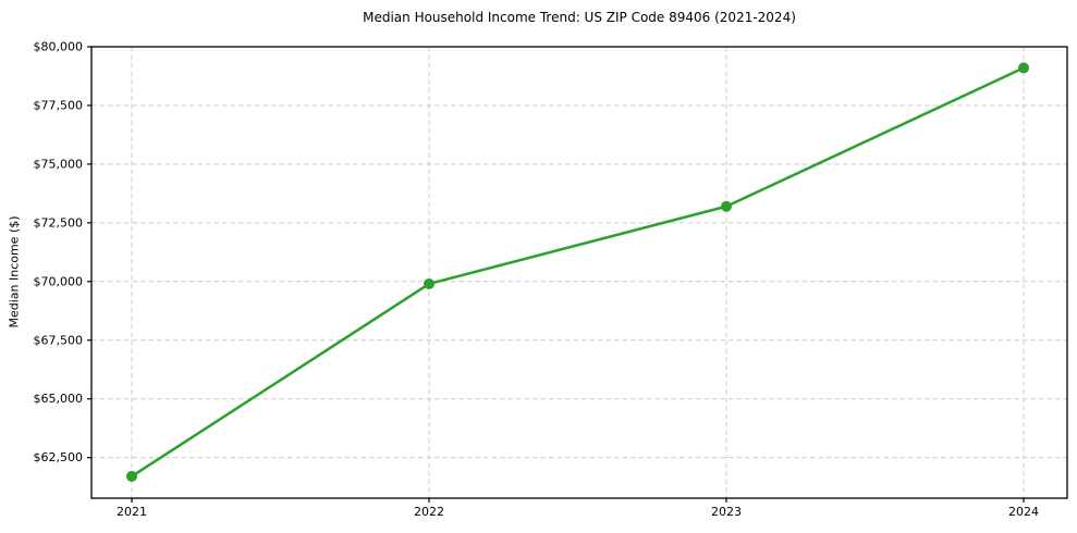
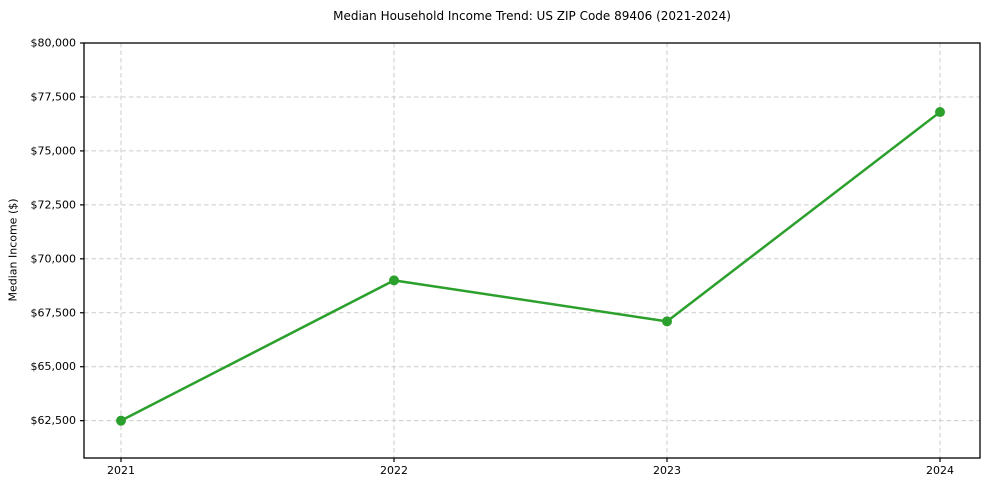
2021: $61700 -> $62500
2022: $69900 -> $69000
2023: $73200 -> $67100
2024: $79100 -> $76800
